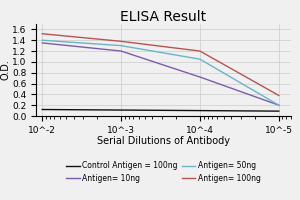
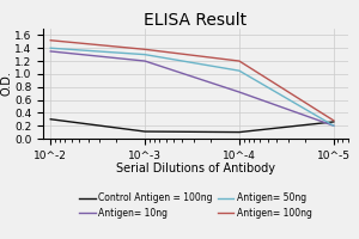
Control Antigen = 100ng/10^-2: 0.12 -> 0.30
Control Antigen = 100ng/10^-5: 0.09 -> 0.26
Antigen= 100ng/10^-5: 0.38 -> 0.28
